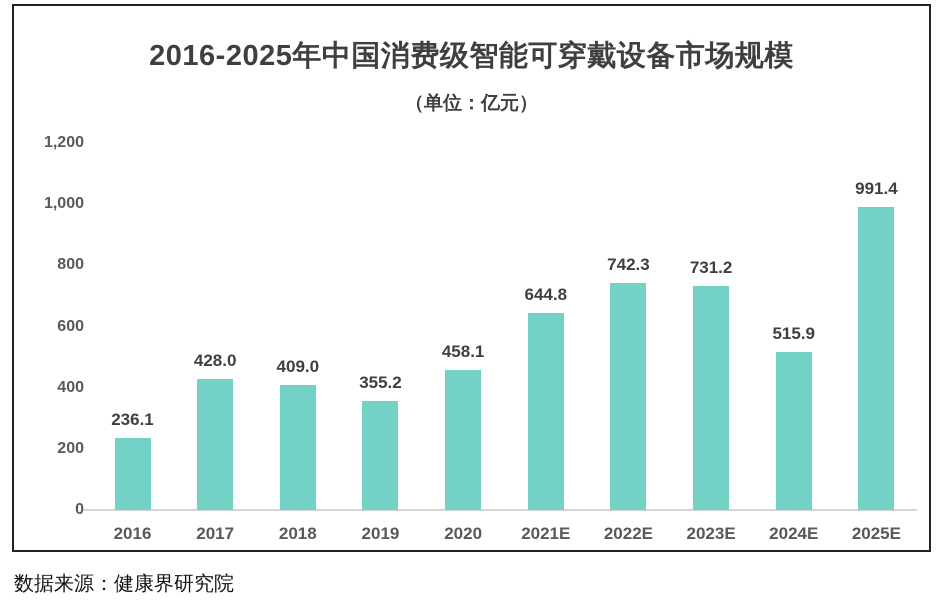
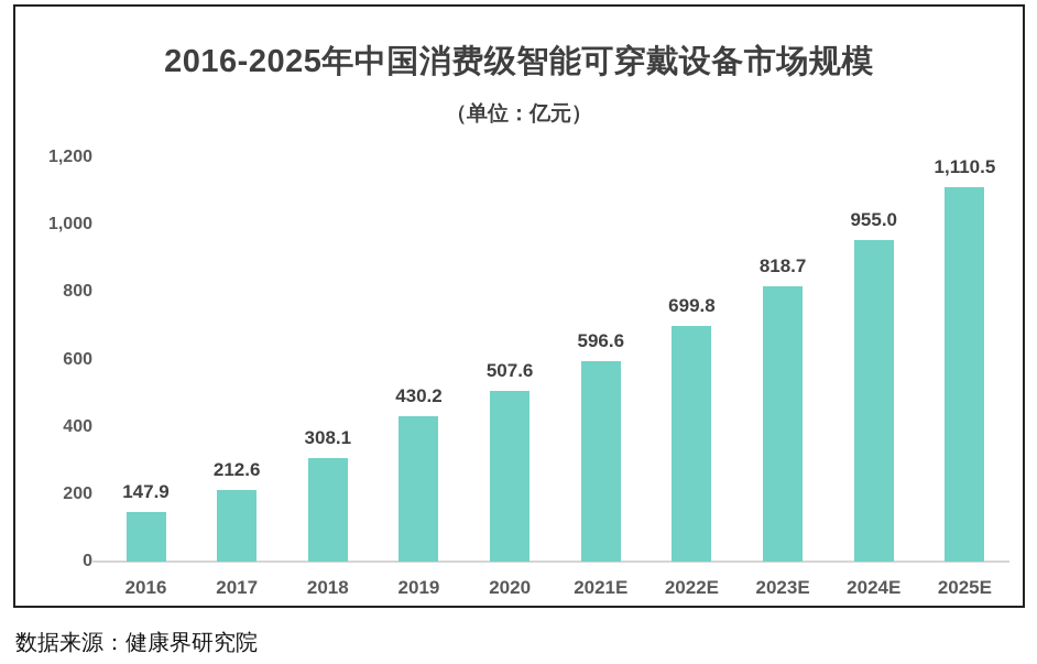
2016: 236.1 -> 147.9
2017: 428.0 -> 212.6
2018: 409.0 -> 308.1
2019: 355.2 -> 430.2
2020: 458.1 -> 507.6
2021E: 644.8 -> 596.6
2022E: 742.3 -> 699.8
2023E: 731.2 -> 818.7
2024E: 515.9 -> 955.0
2025E: 991.4 -> 1,110.5
